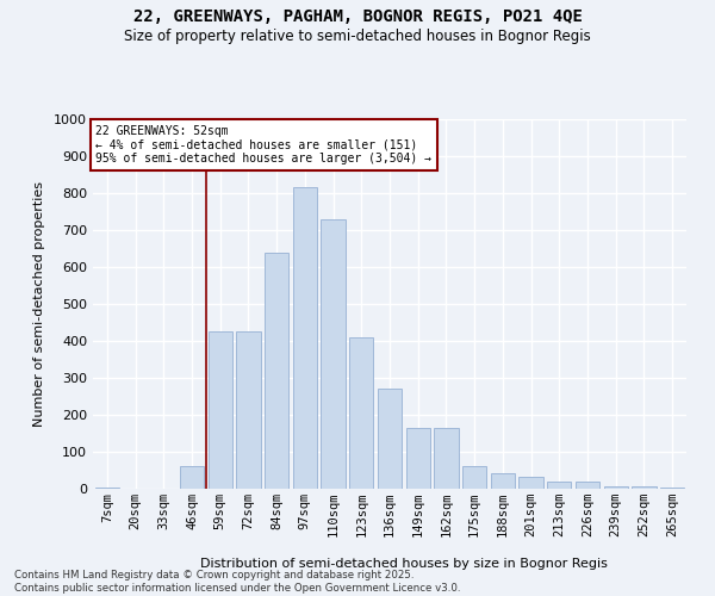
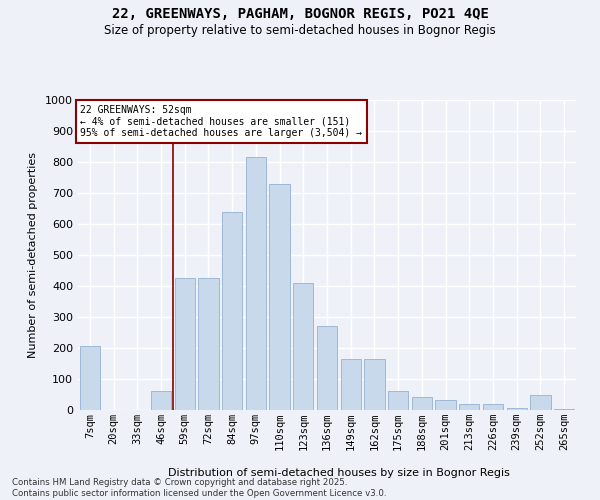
7sqm: 2 -> 205
252sqm: 8 -> 50
